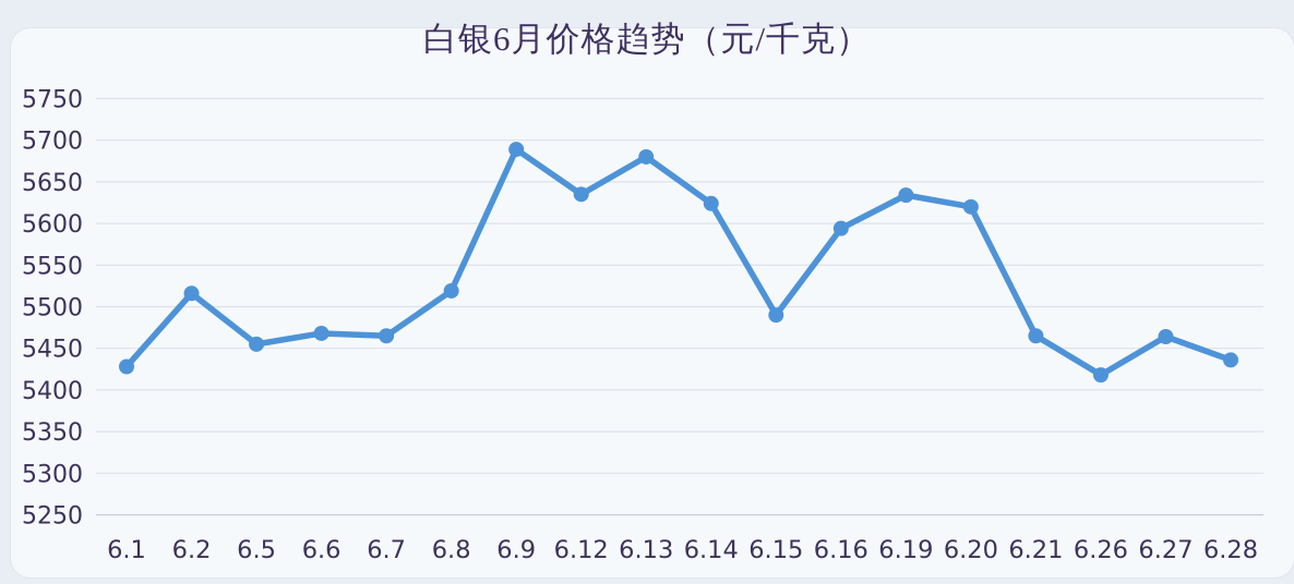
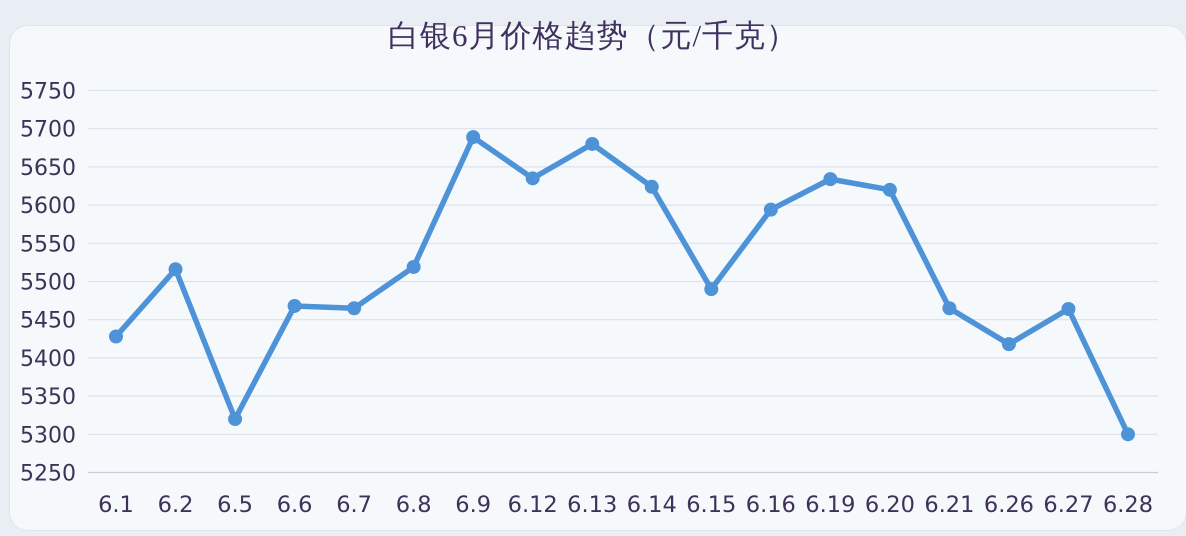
6.5: 5460 -> 5320
6.28: 5440 -> 5300
